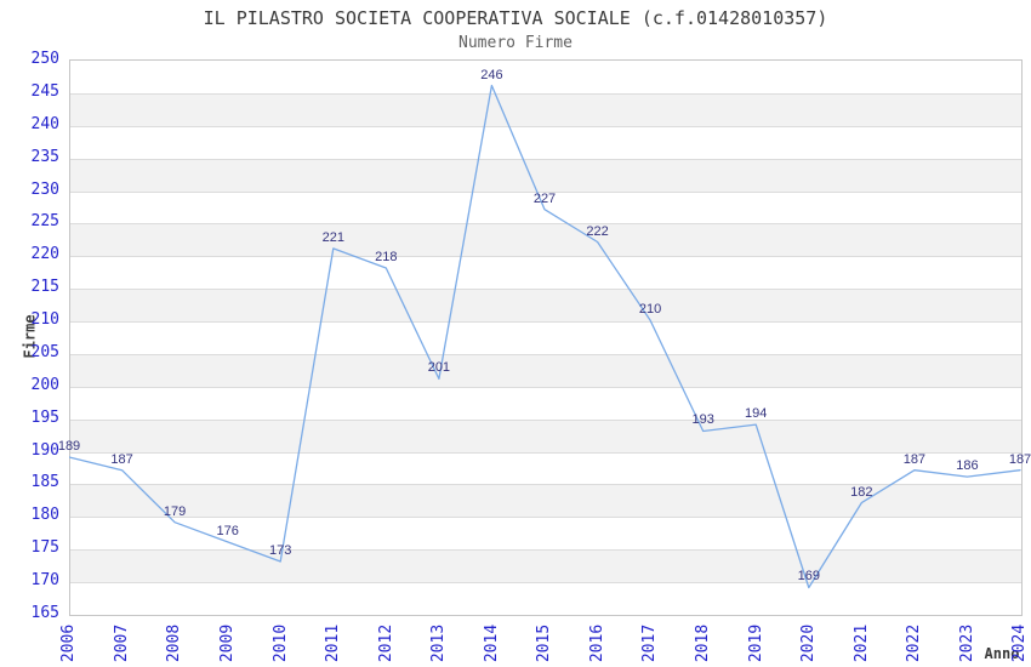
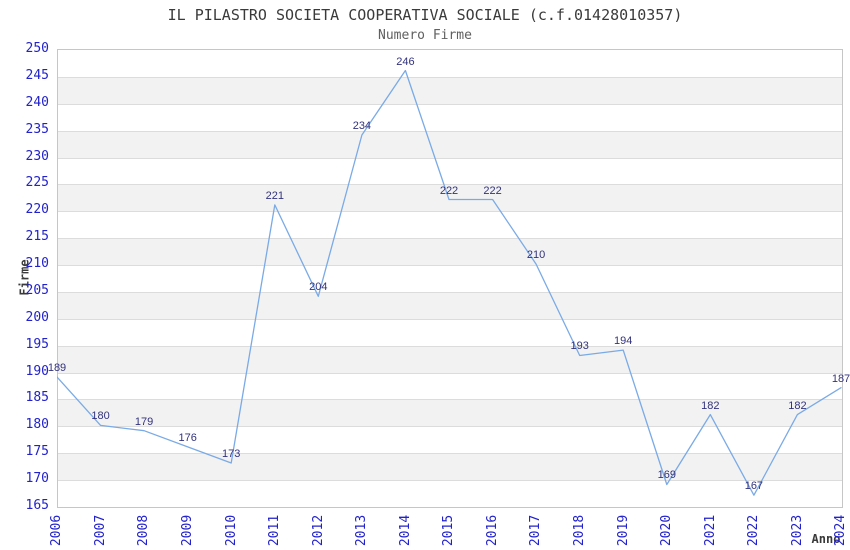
2007: 187 -> 180
2012: 218 -> 204
2013: 201 -> 234
2015: 227 -> 222
2022: 187 -> 167
2023: 186 -> 182
